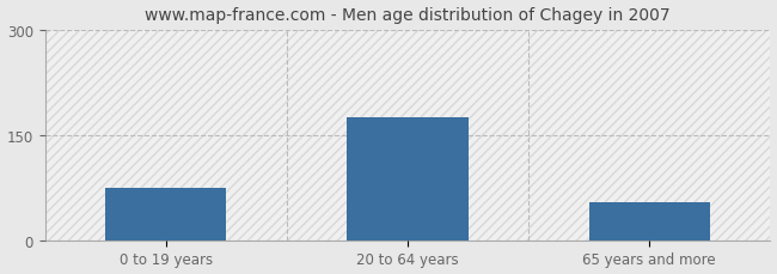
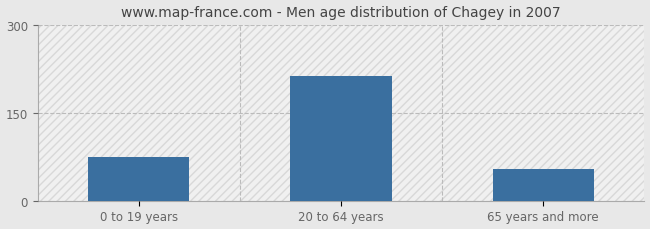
20 to 64 years: 175 -> 214
